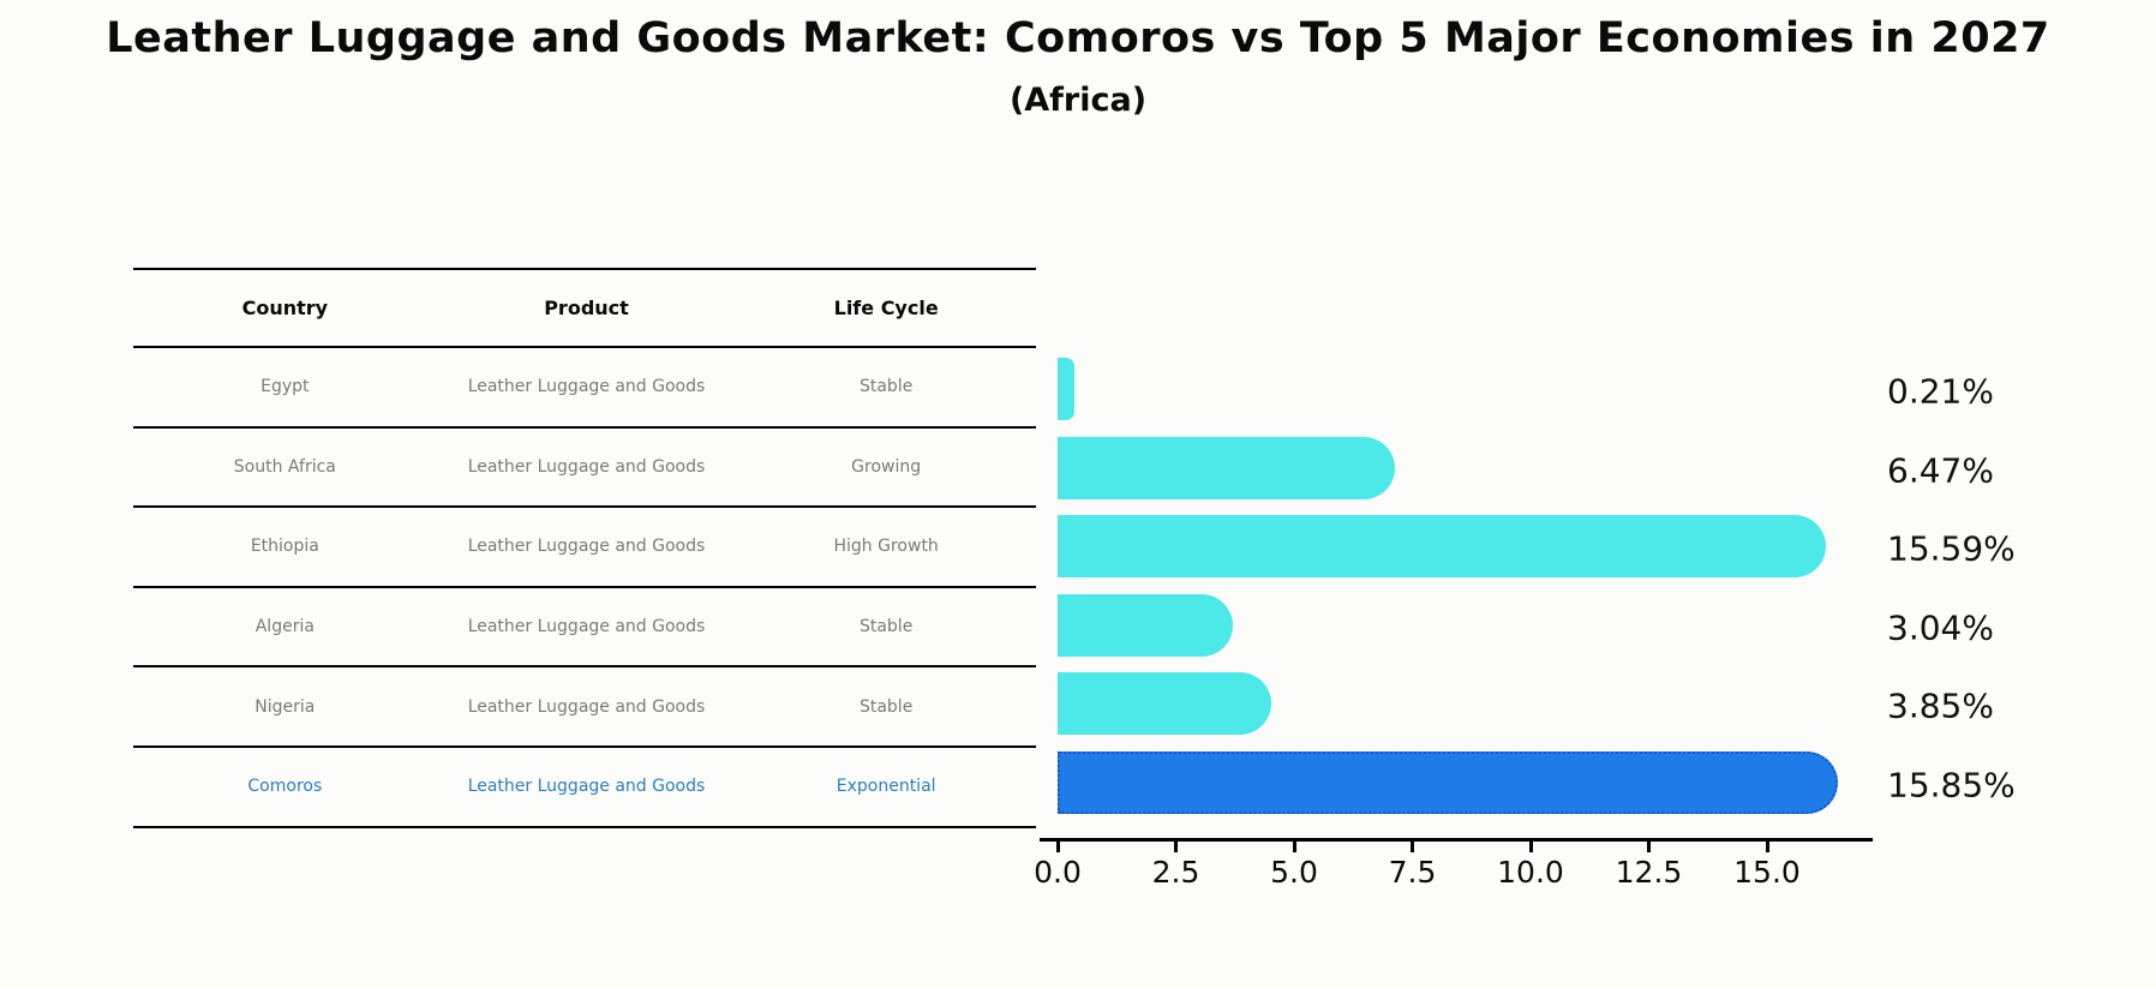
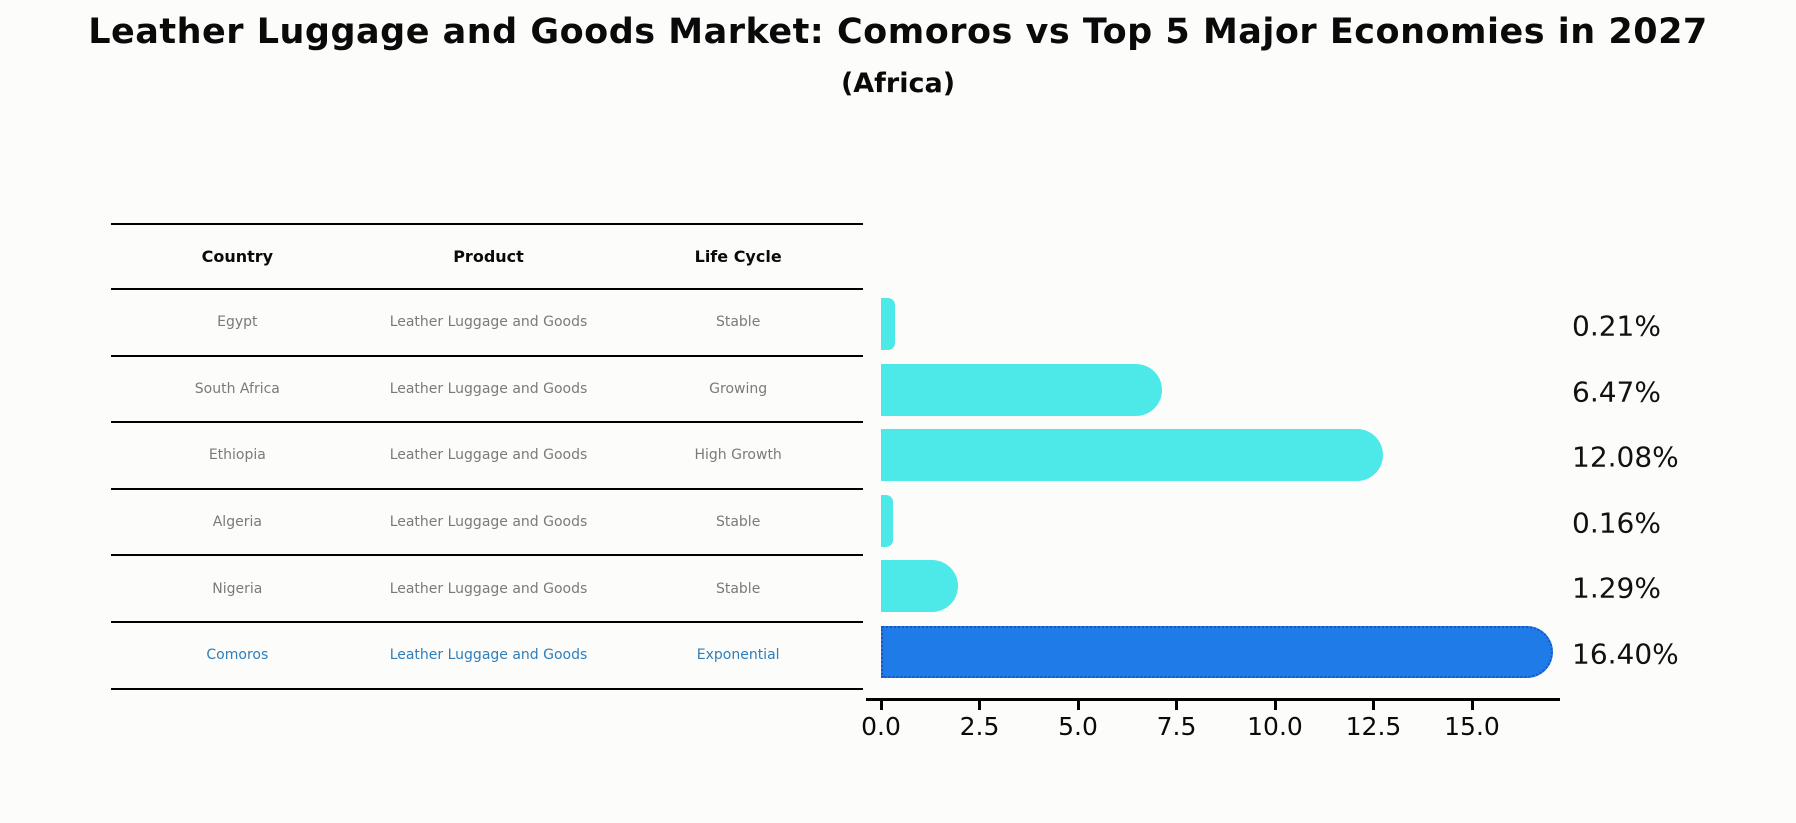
Ethiopia: 15.59% -> 12.08%
Algeria: 3.04% -> 0.16%
Nigeria: 3.85% -> 1.29%
Comoros: 15.85% -> 16.40%
